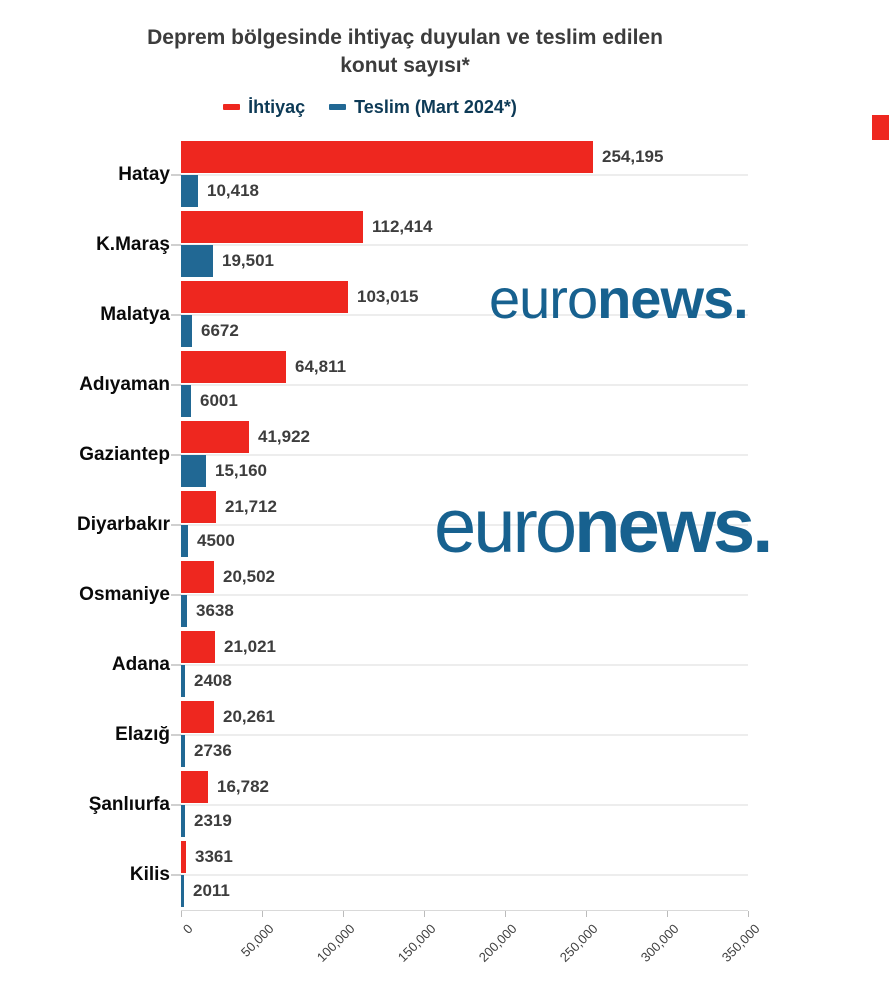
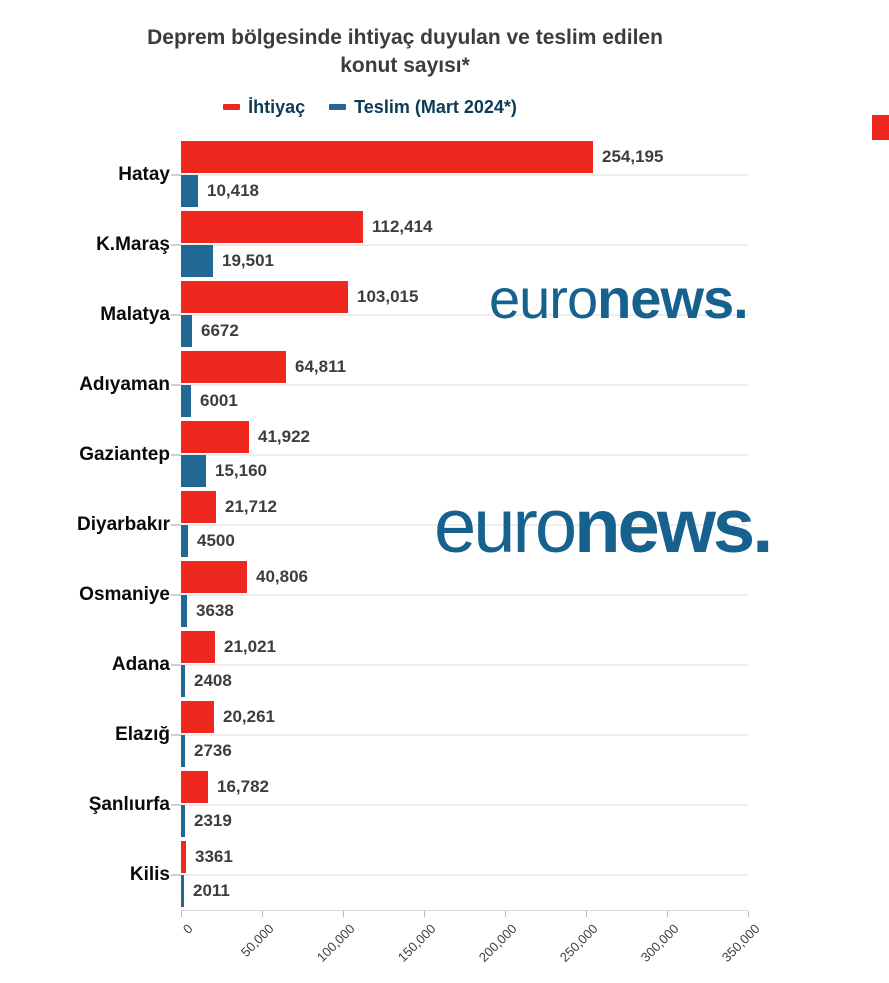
İhtiyaç/Osmaniye: 20,502 -> 40,806
